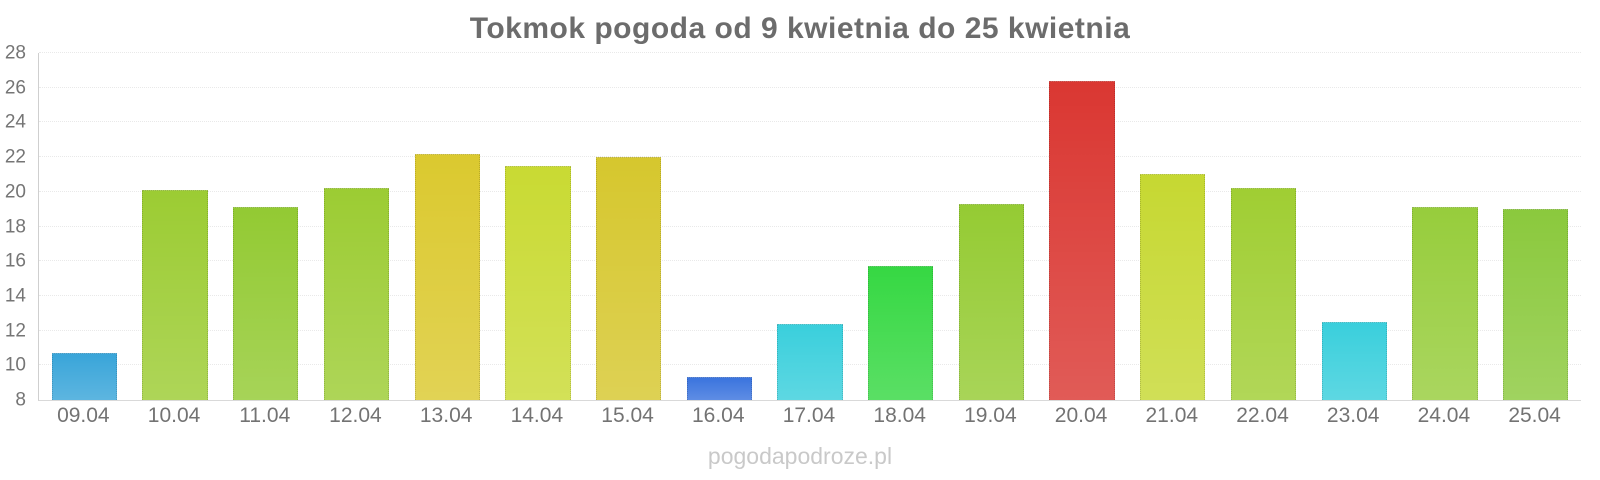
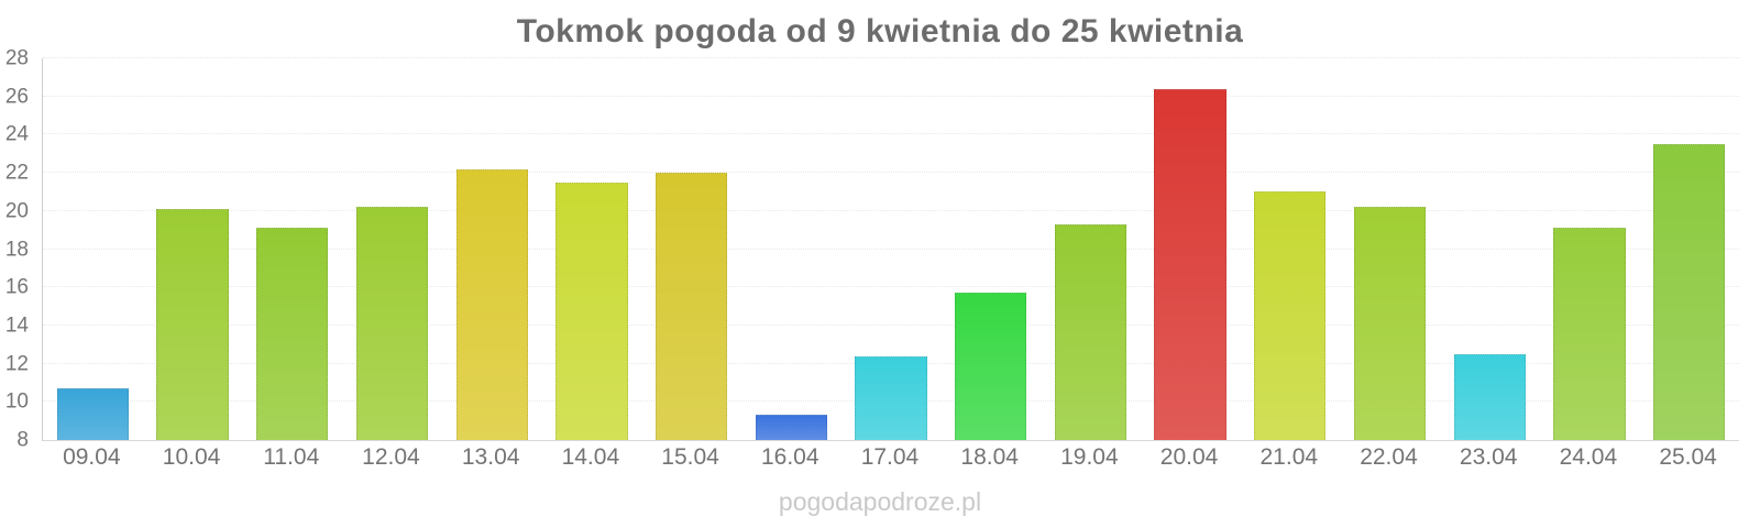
25.04: 19.0 -> 23.5
